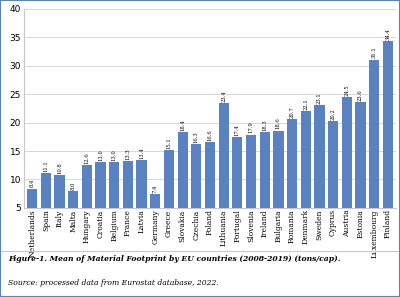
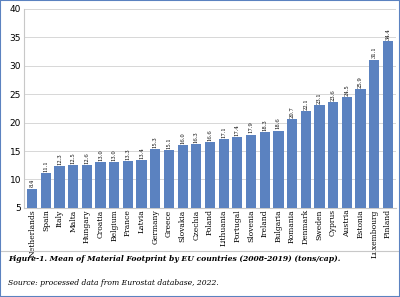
Italy: 10.8 -> 12.3
Malta: 8.0 -> 12.5
Germany: 7.4 -> 15.3
Slovakia: 18.4 -> 16.0
Lithuania: 23.4 -> 17.1
Cyprus: 20.2 -> 23.6
Estonia: 23.6 -> 25.9
